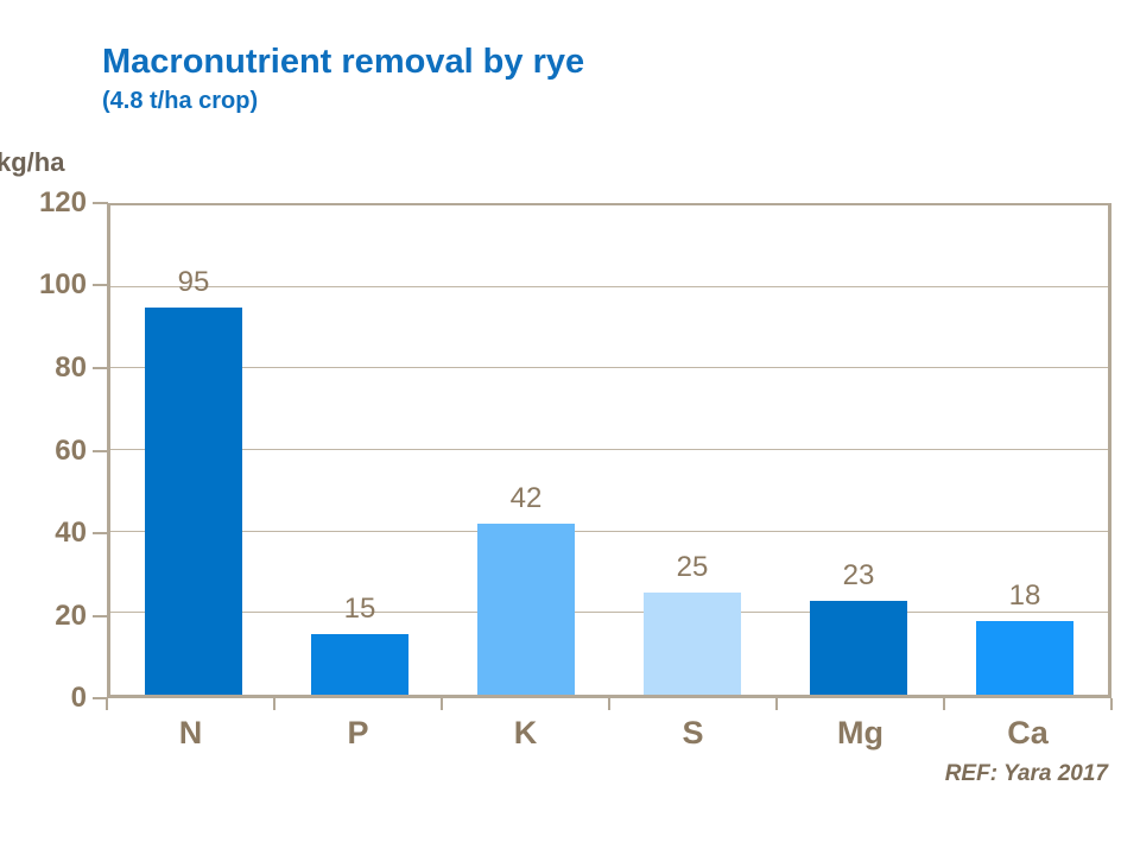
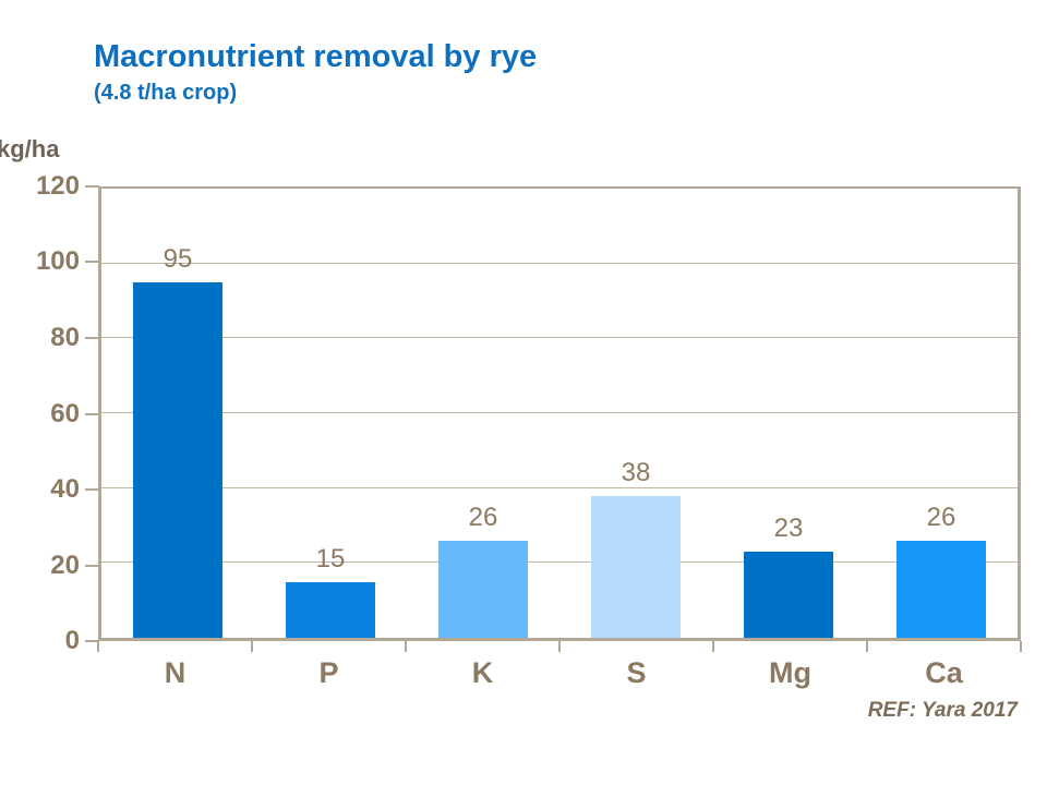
K: 42 -> 26
S: 25 -> 38
Ca: 18 -> 26
